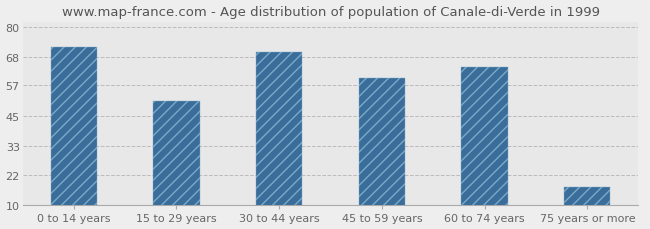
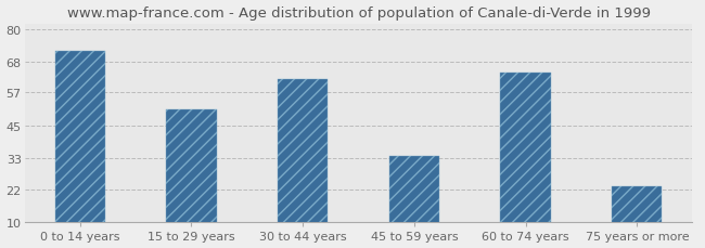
30 to 44 years: 70 -> 62
45 to 59 years: 60 -> 34
75 years or more: 17 -> 23
